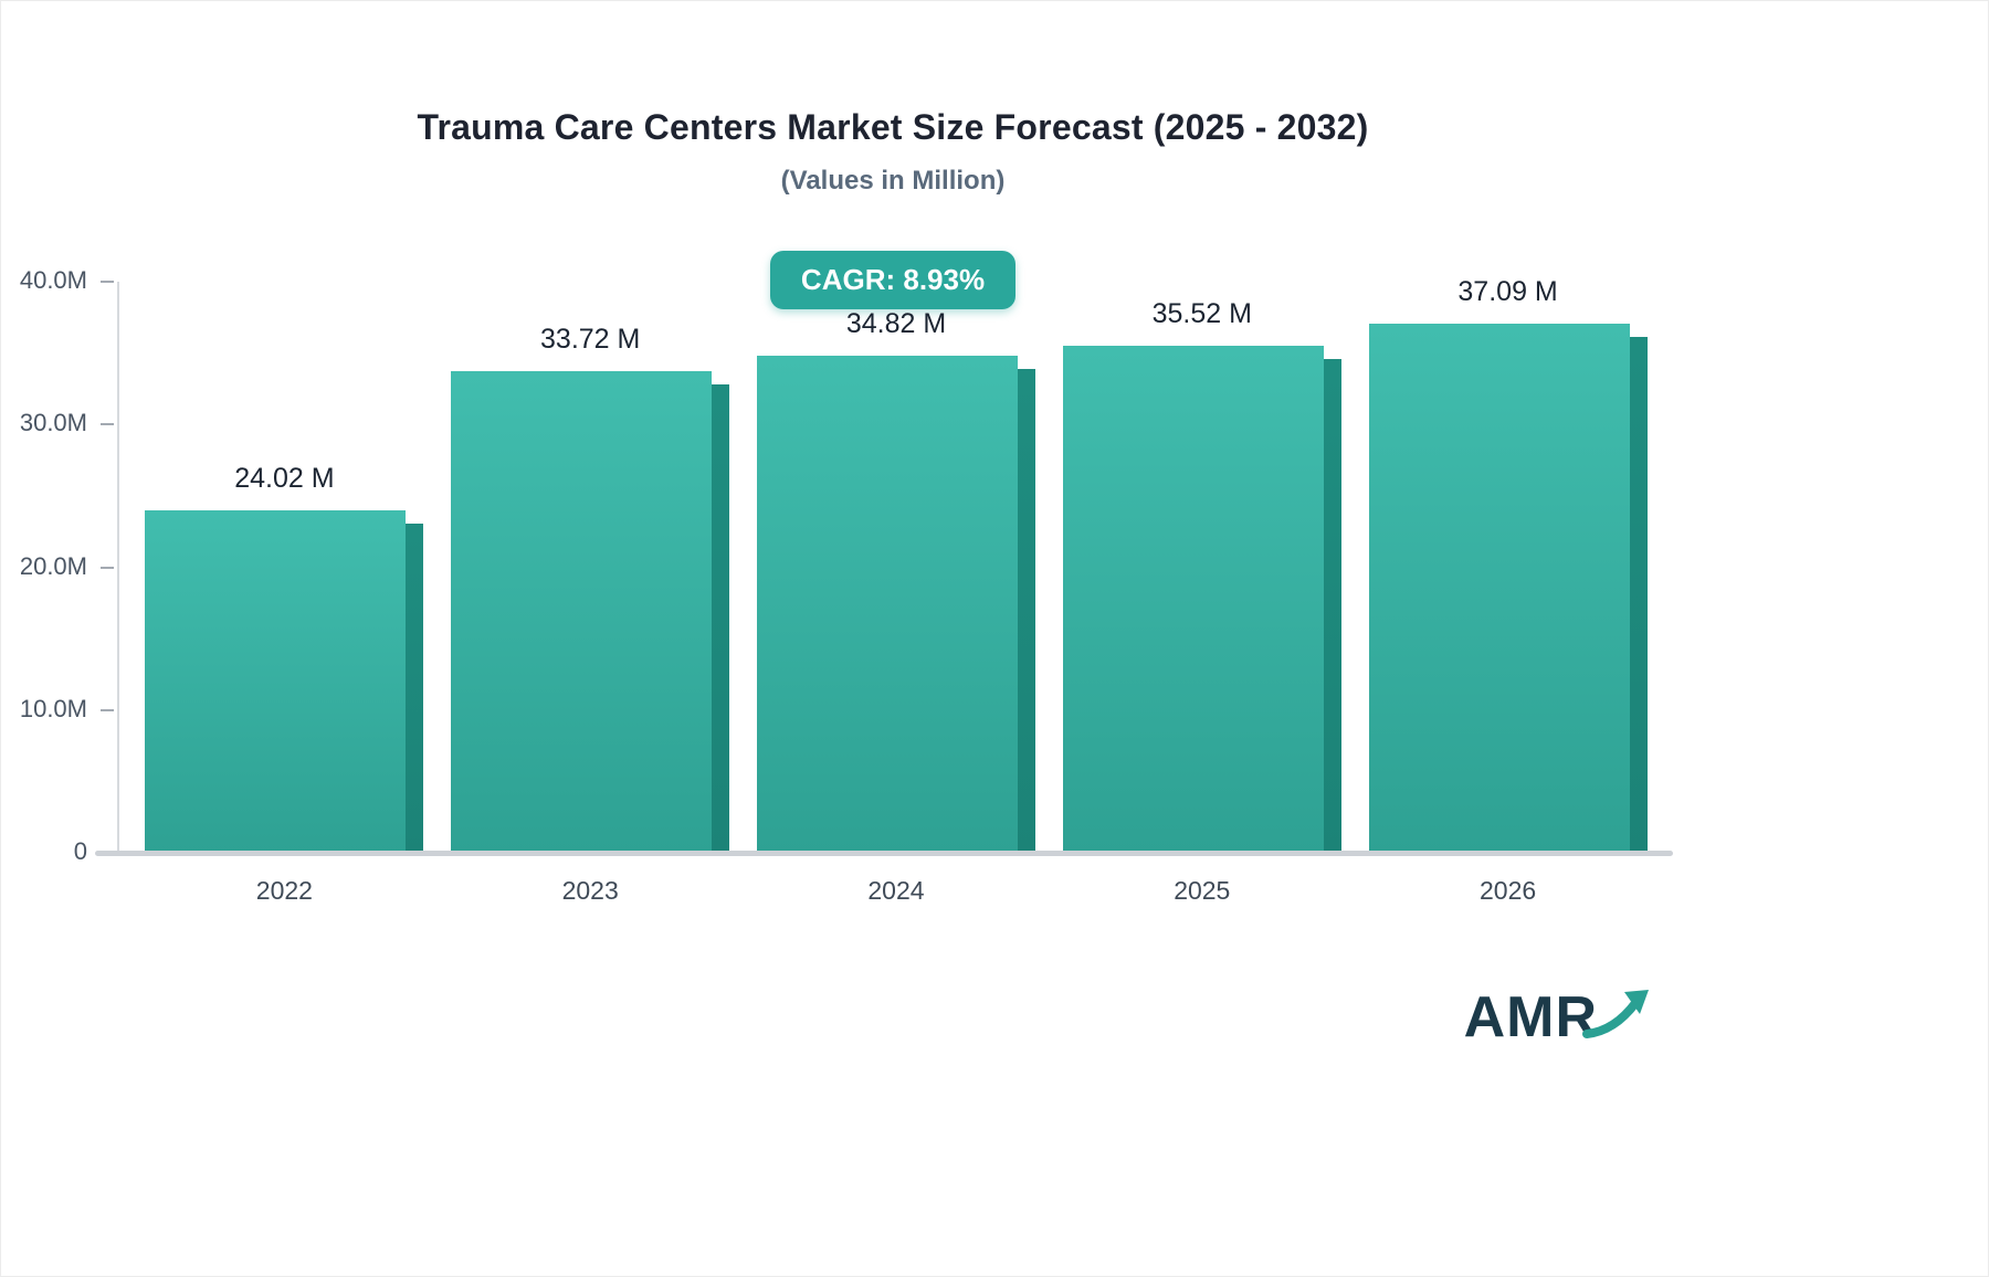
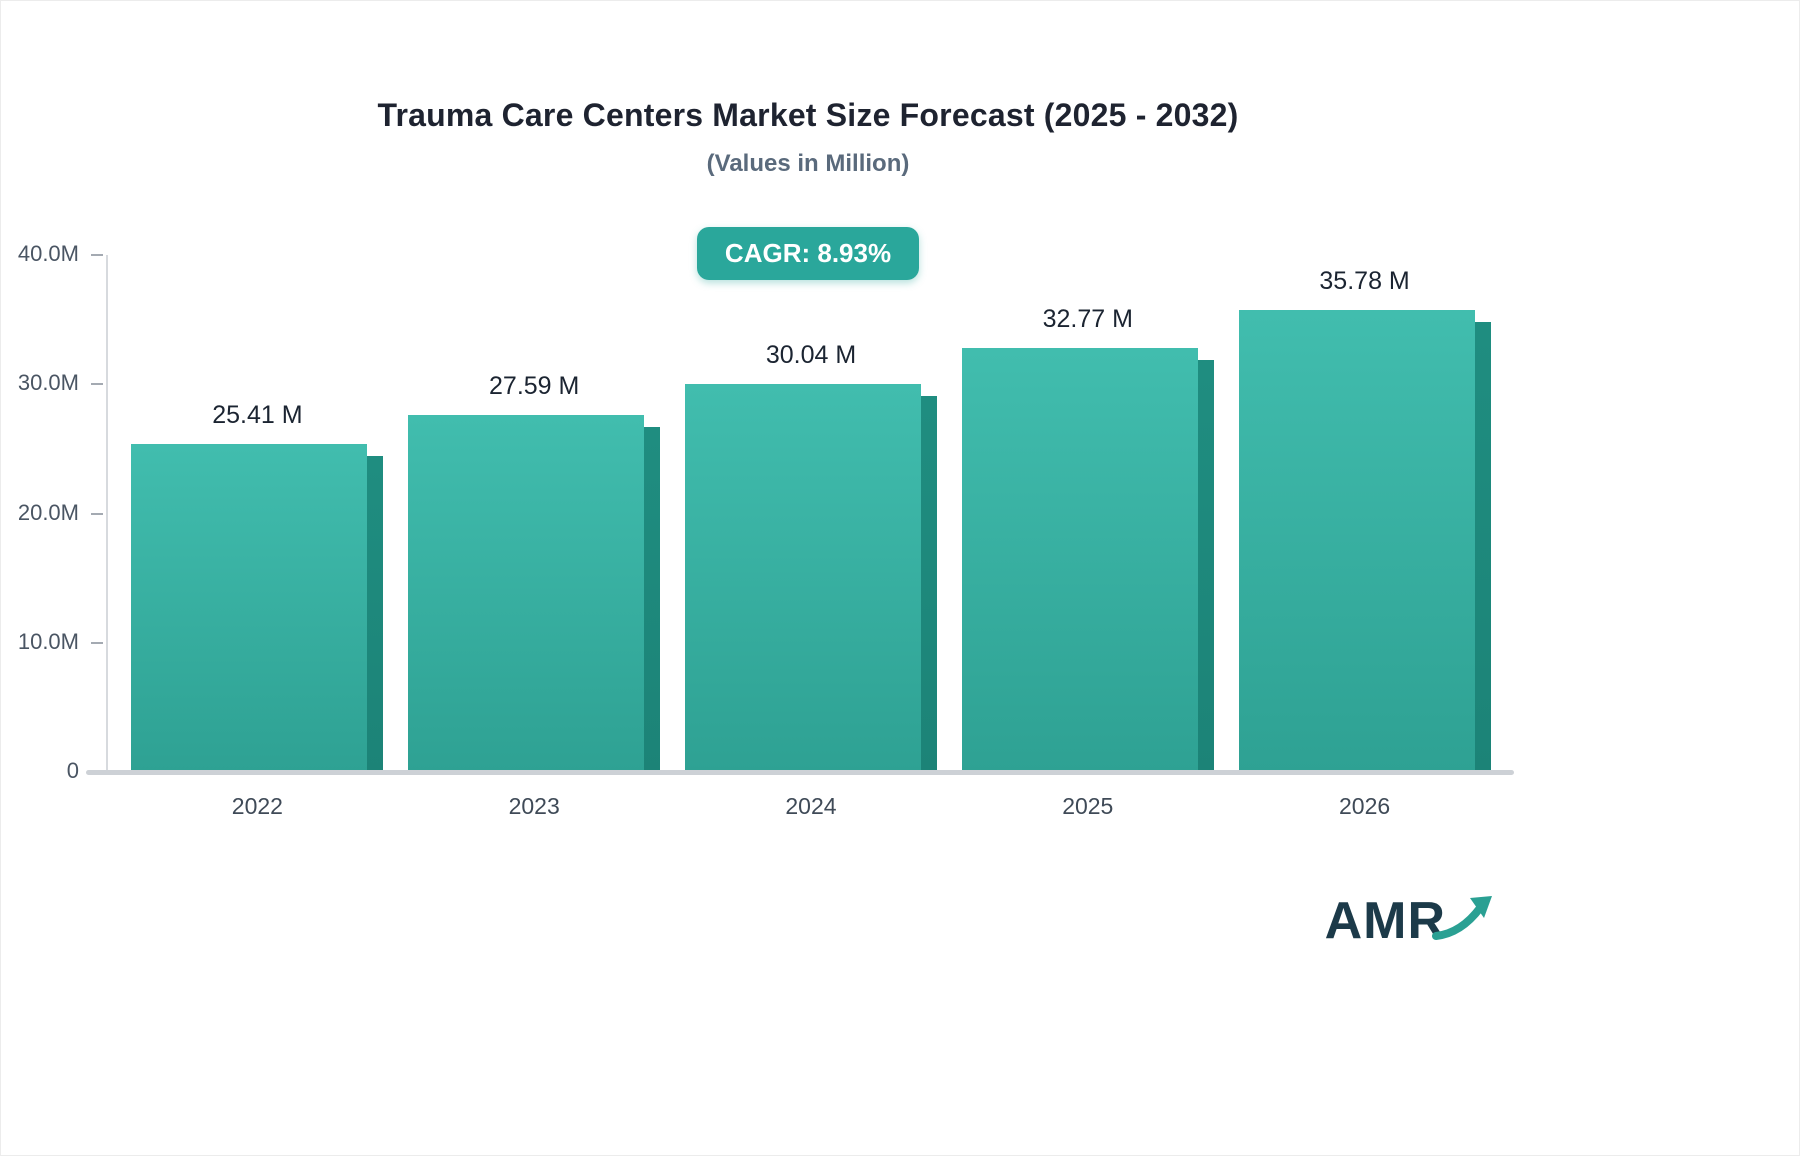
2022: 24.02 -> 25.41
2023: 33.72 -> 27.59
2024: 34.82 -> 30.04
2025: 35.52 -> 32.77
2026: 37.09 -> 35.78
